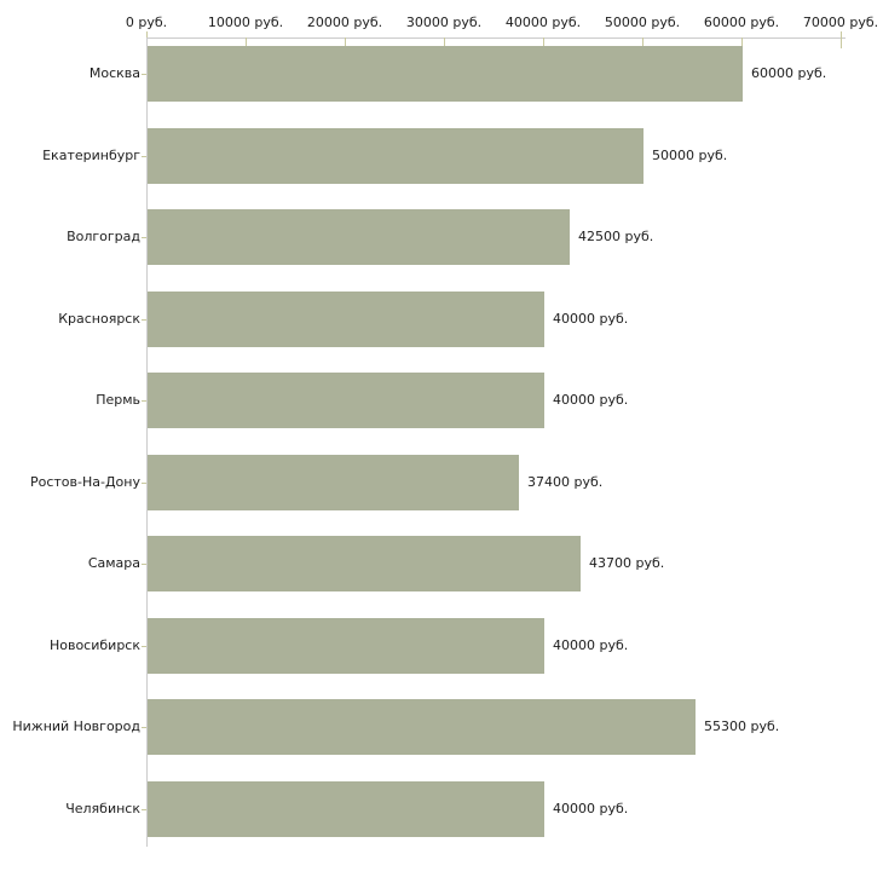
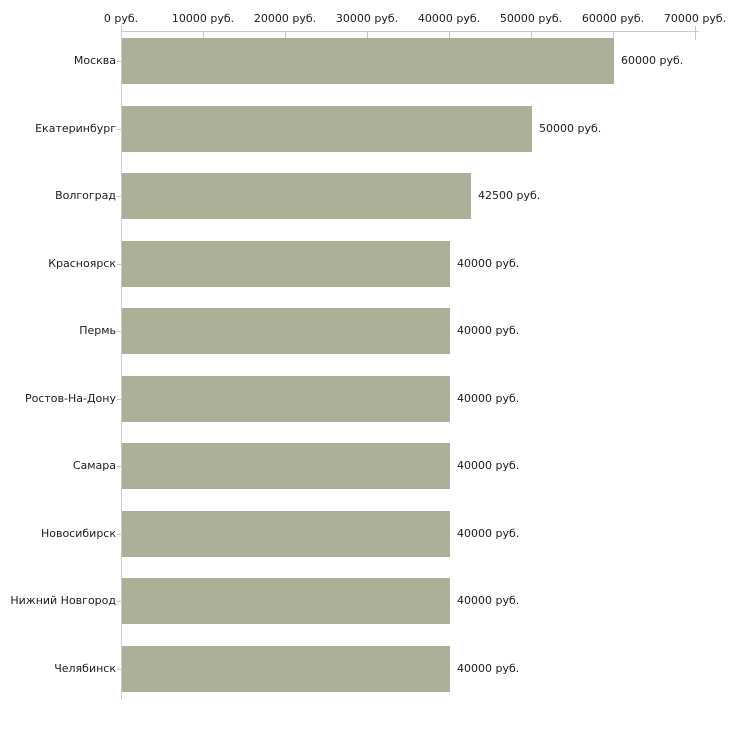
Ростов-На-Дону: 37400 -> 40000
Самара: 43700 -> 40000
Нижний Новгород: 55300 -> 40000
